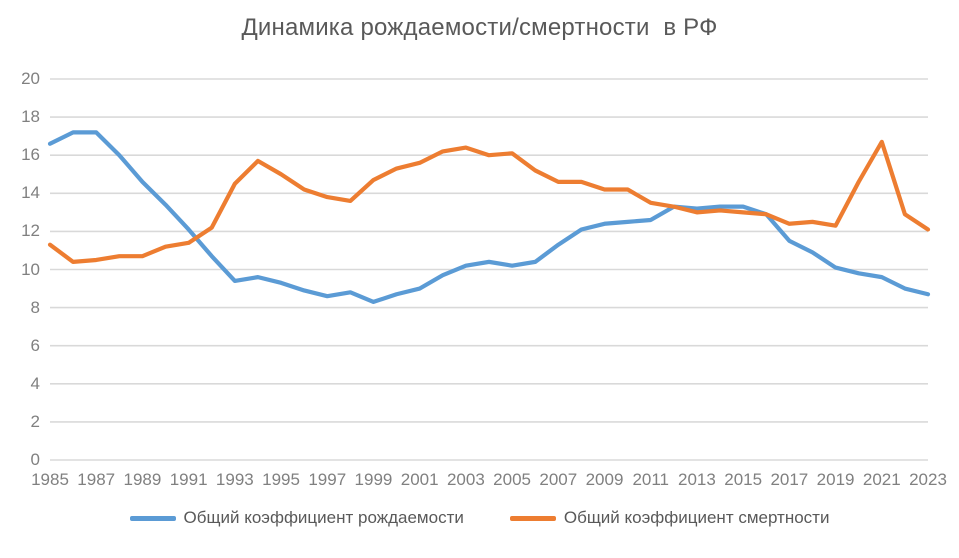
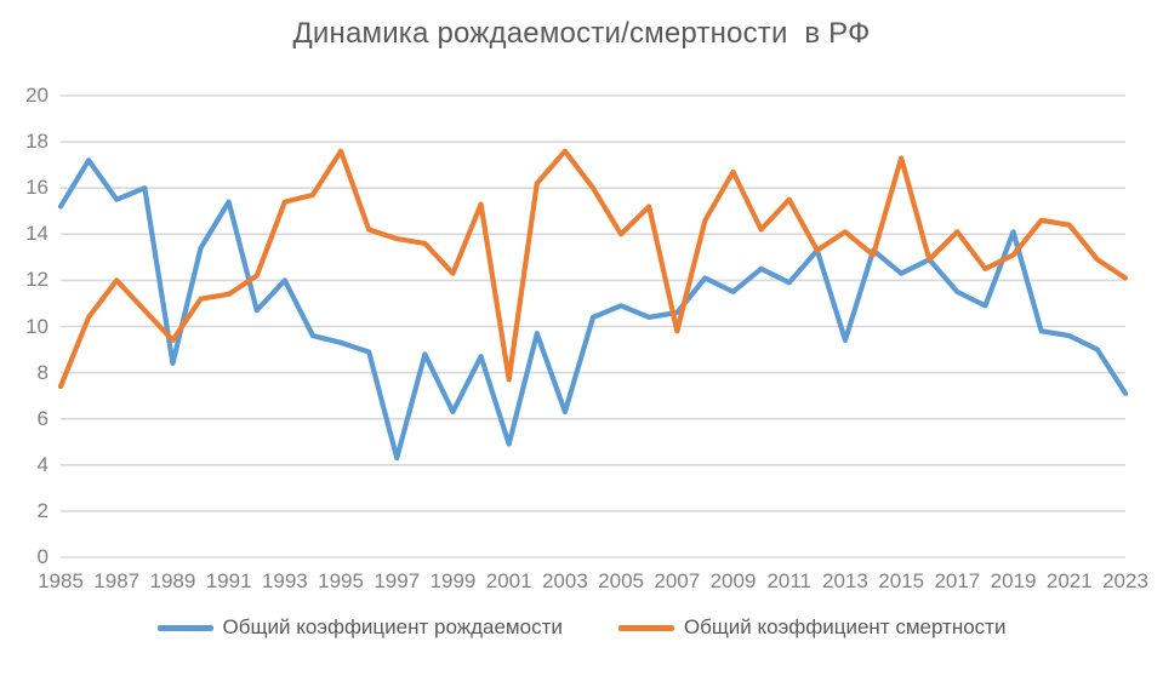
Общий коэффициент рождаемости/1985: 16.6 -> 15.2
Общий коэффициент смертности/1985: 11.3 -> 7.4
Общий коэффициент рождаемости/1987: 17.2 -> 15.5
Общий коэффициент смертности/1987: 10.5 -> 12.0
Общий коэффициент рождаемости/1989: 14.6 -> 8.4
Общий коэффициент смертности/1989: 10.7 -> 9.4
Общий коэффициент рождаемости/1991: 12.1 -> 15.4
Общий коэффициент рождаемости/1993: 9.4 -> 12.0
Общий коэффициент смертности/1993: 14.5 -> 15.4
Общий коэффициент смертности/1995: 15.0 -> 17.6
Общий коэффициент рождаемости/1997: 8.6 -> 4.3
Общий коэффициент рождаемости/1999: 8.3 -> 6.3
Общий коэффициент смертности/1999: 14.7 -> 12.3
Общий коэффициент рождаемости/2001: 9.0 -> 4.9
Общий коэффициент смертности/2001: 15.6 -> 7.7
Общий коэффициент рождаемости/2003: 10.2 -> 6.3
Общий коэффициент смертности/2003: 16.4 -> 17.6
Общий коэффициент рождаемости/2005: 10.2 -> 10.9
Общий коэффициент смертности/2005: 16.1 -> 14.0
Общий коэффициент рождаемости/2007: 11.3 -> 10.6
Общий коэффициент смертности/2007: 14.6 -> 9.8
Общий коэффициент рождаемости/2009: 12.4 -> 11.5
Общий коэффициент смертности/2009: 14.2 -> 16.7
Общий коэффициент рождаемости/2011: 12.6 -> 11.9
Общий коэффициент смертности/2011: 13.5 -> 15.5
Общий коэффициент рождаемости/2013: 13.2 -> 9.4
Общий коэффициент смертности/2013: 13.0 -> 14.1
Общий коэффициент рождаемости/2015: 13.3 -> 12.3
Общий коэффициент смертности/2015: 13.0 -> 17.3
Общий коэффициент смертности/2017: 12.4 -> 14.1
Общий коэффициент рождаемости/2019: 10.1 -> 14.1
Общий коэффициент смертности/2019: 12.3 -> 13.1
Общий коэффициент смертности/2021: 16.7 -> 14.4
Общий коэффициент рождаемости/2023: 8.7 -> 7.1
